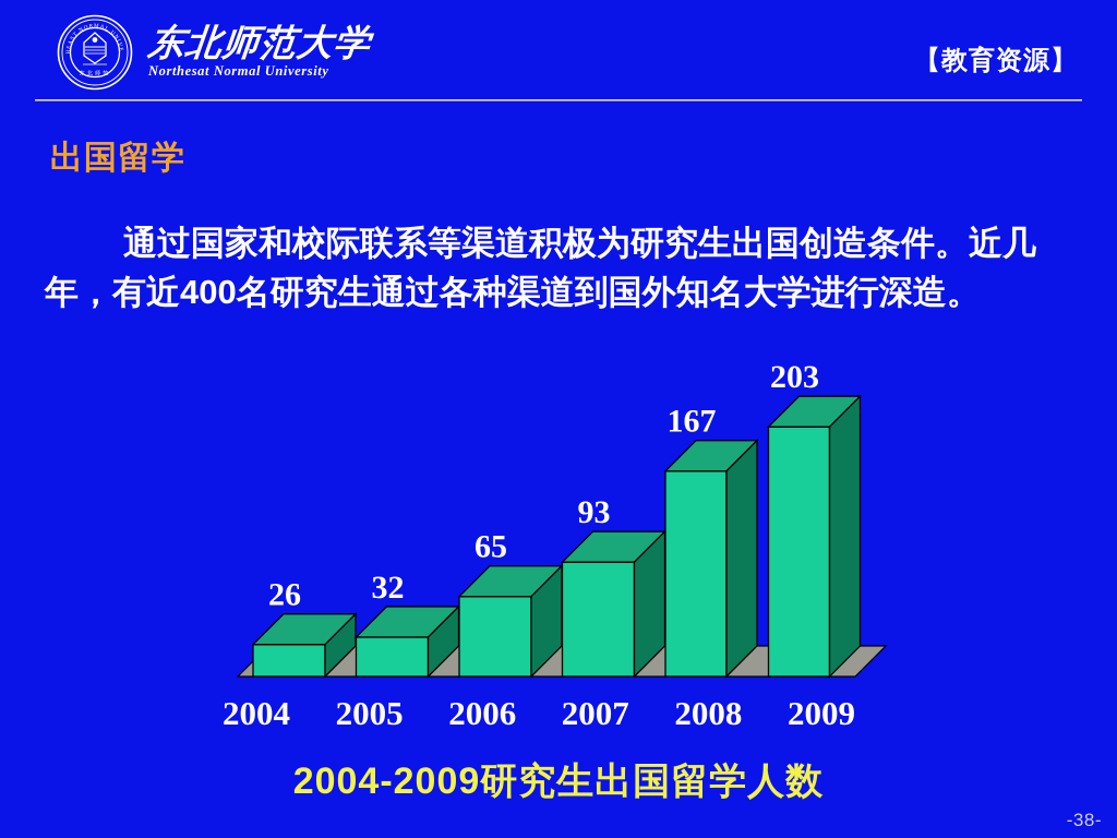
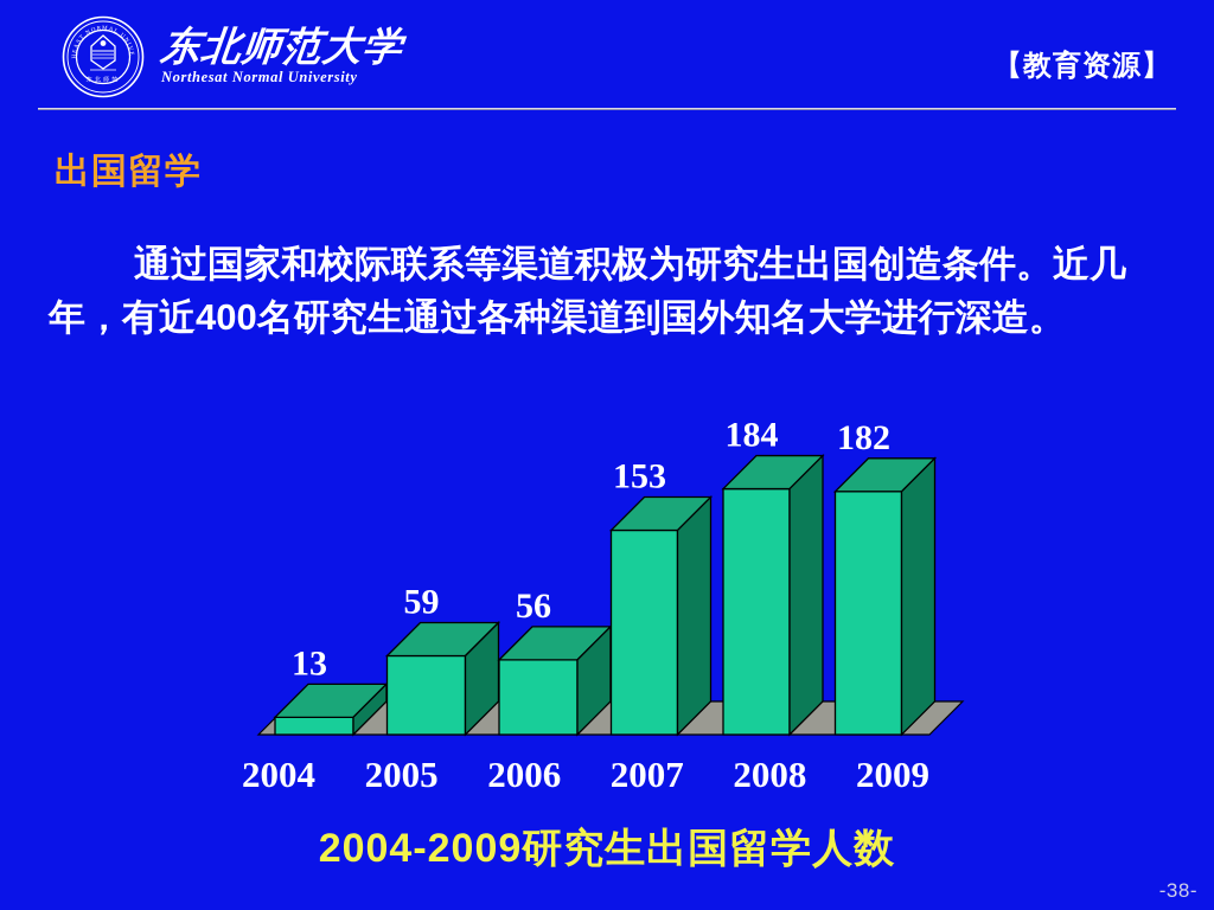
2004: 26 -> 13
2005: 32 -> 59
2006: 65 -> 56
2007: 93 -> 153
2008: 167 -> 184
2009: 203 -> 182
